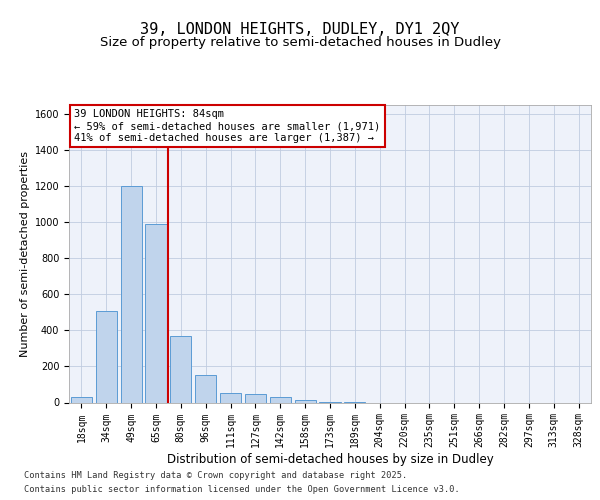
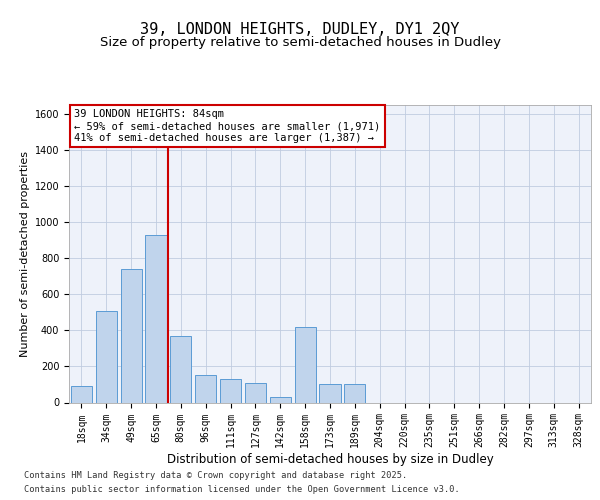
18sqm: 30 -> 90
49sqm: 1200 -> 740
65sqm: 990 -> 930
111sqm: 60 -> 130
127sqm: 40 -> 110
158sqm: 20 -> 420
173sqm: 0 -> 100
189sqm: 0 -> 100
